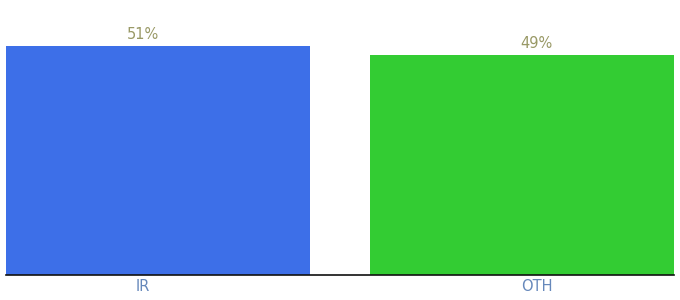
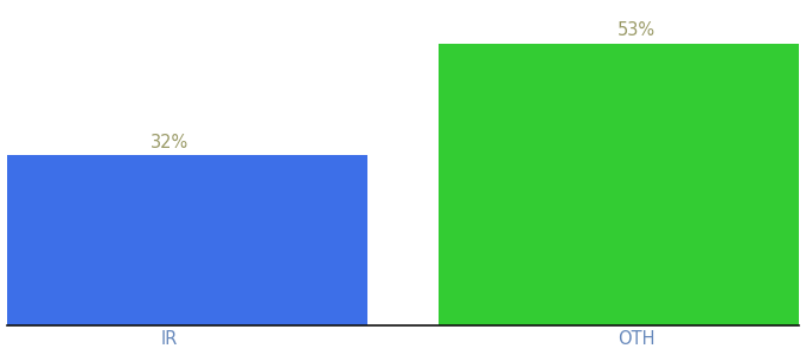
IR: 51% -> 32%
OTH: 49% -> 53%
